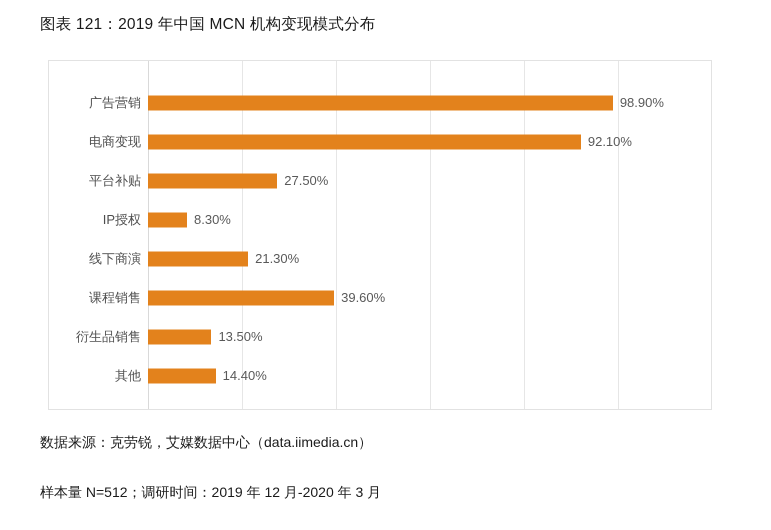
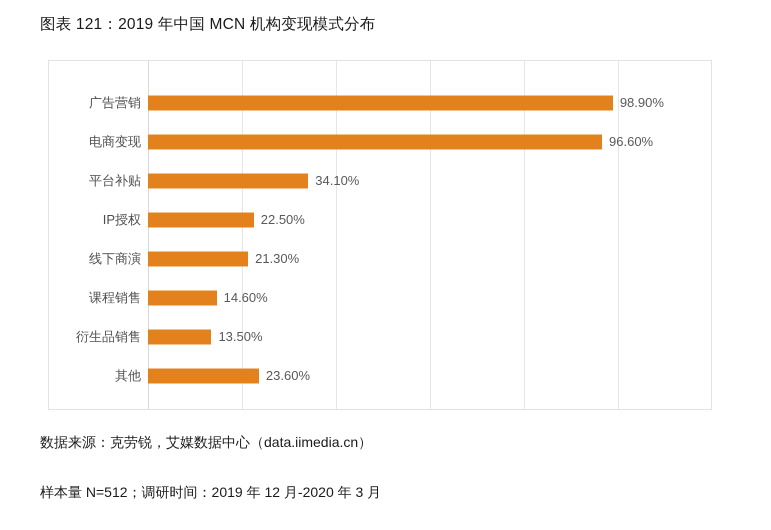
电商变现: 92.10% -> 96.60%
平台补贴: 27.50% -> 34.10%
IP授权: 8.30% -> 22.50%
课程销售: 39.60% -> 14.60%
其他: 14.40% -> 23.60%
